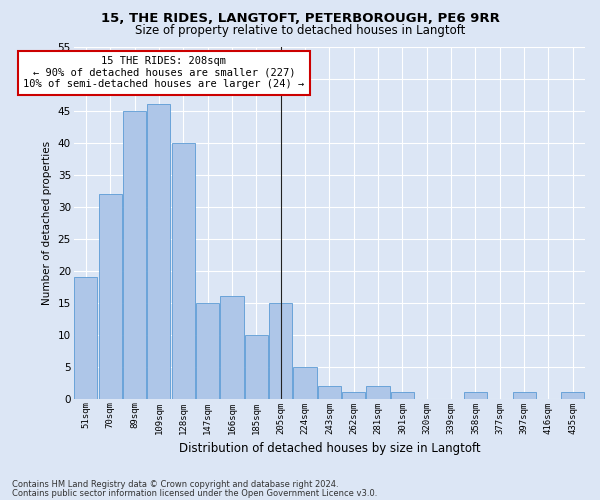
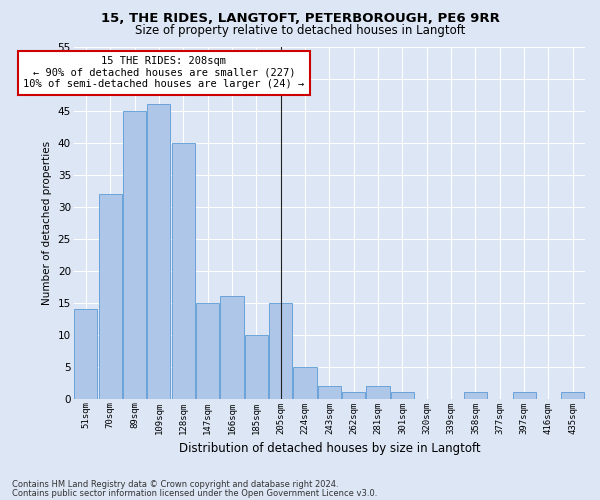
51sqm: 19 -> 14
